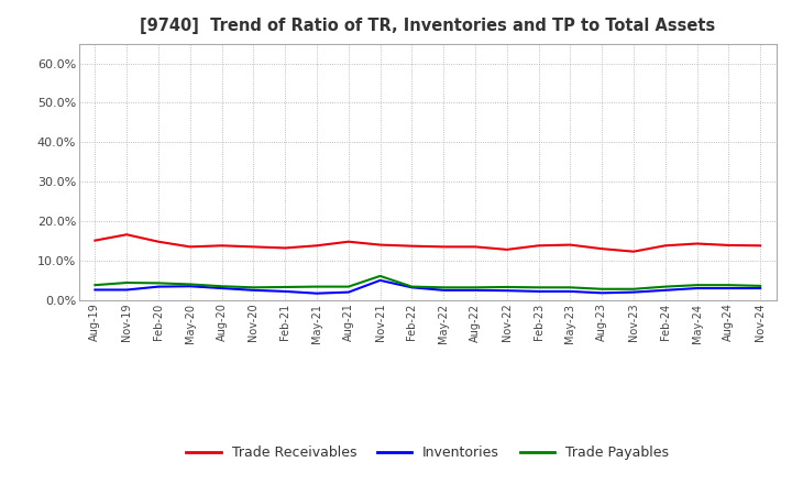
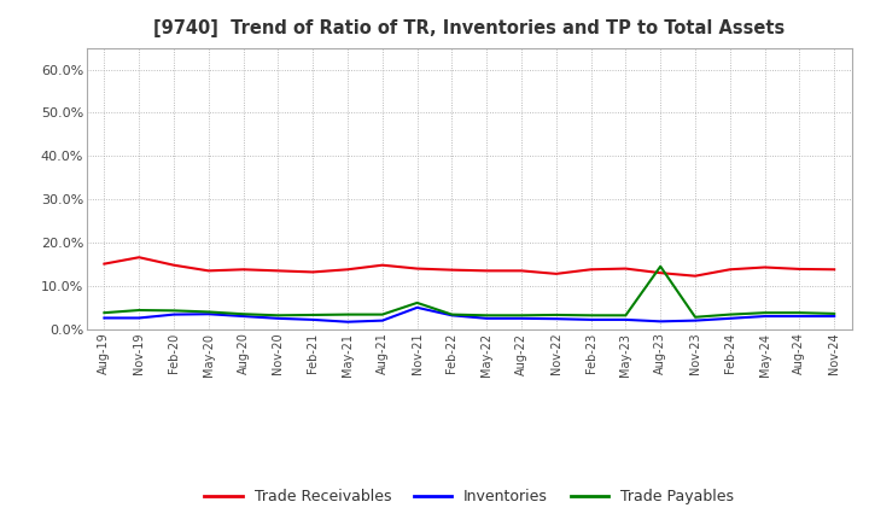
Trade Payables/Aug-23: 2.8% -> 14.5%
